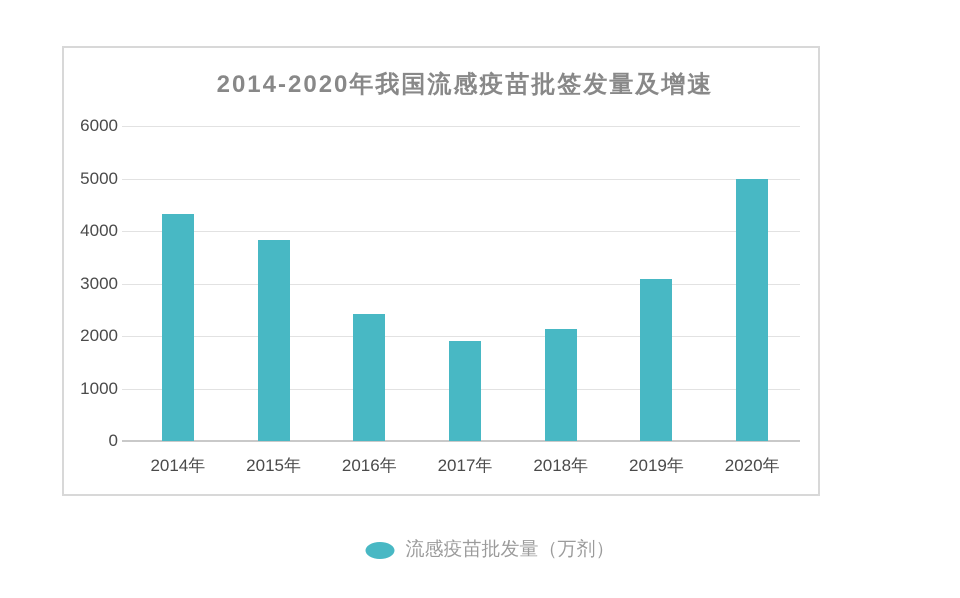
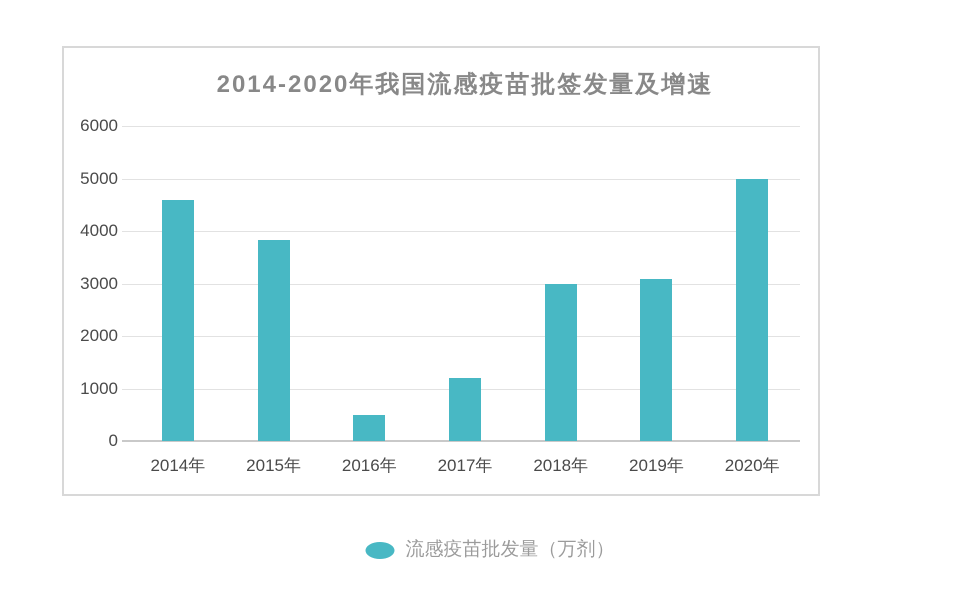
2014年: 4300 -> 4600
2016年: 2400 -> 500
2017年: 1900 -> 1200
2018年: 2100 -> 3000
